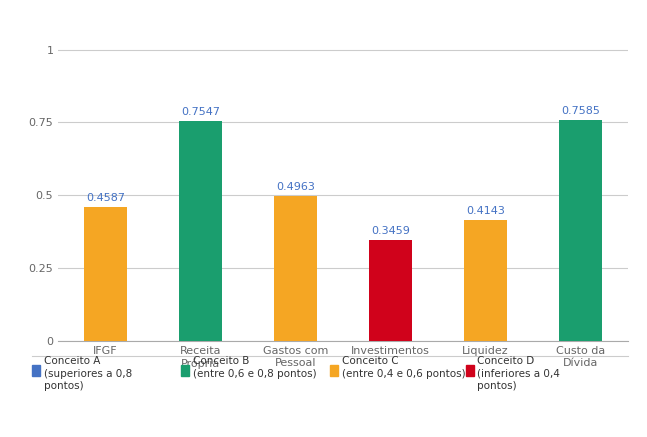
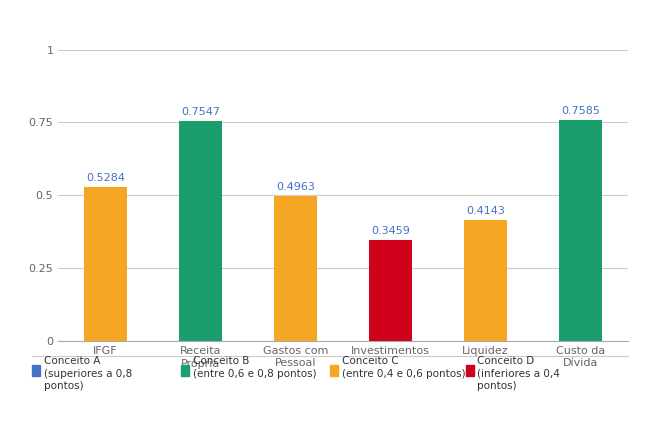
IFGF: 0.4587 -> 0.5284
